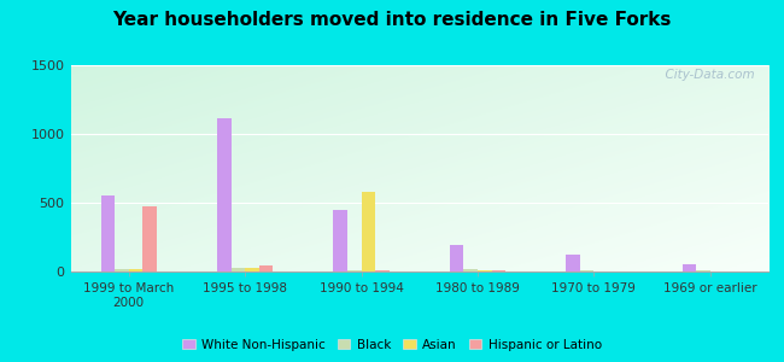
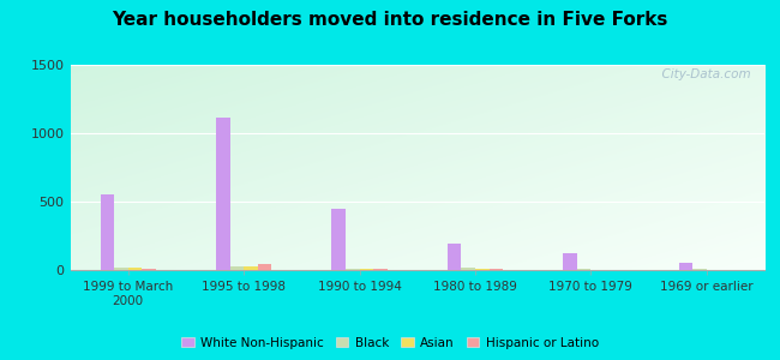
Hispanic or Latino/1999 to March 2000: 470 -> 10
Asian/1990 to 1994: 580 -> 10
